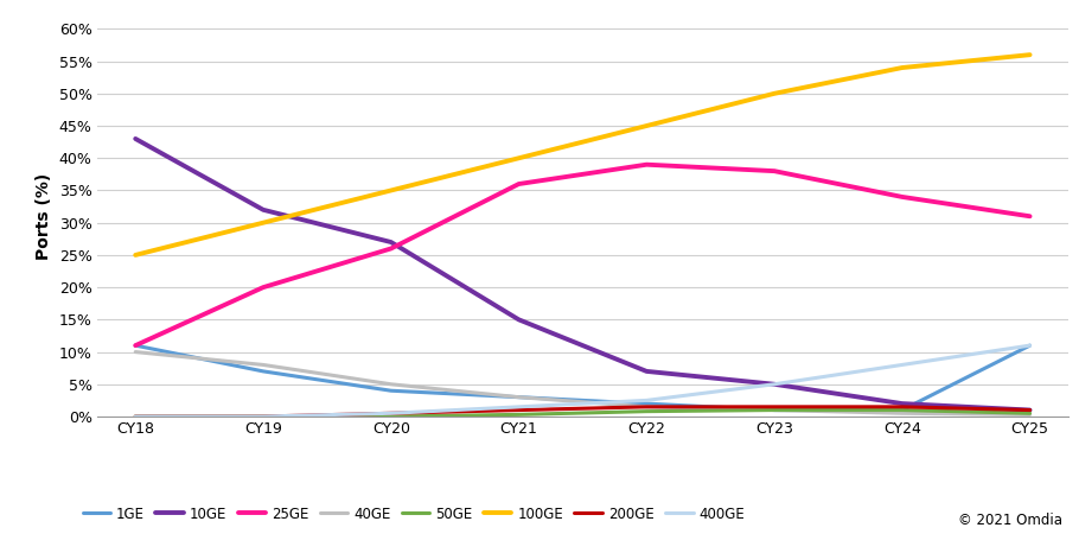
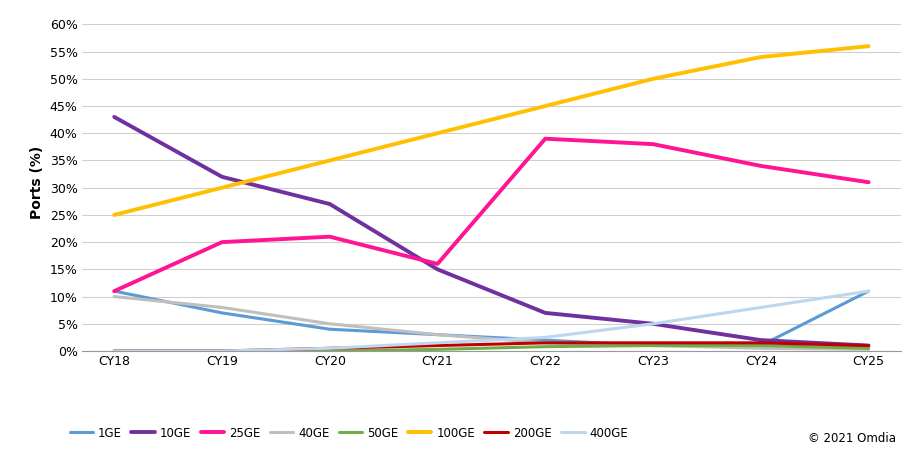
25GE/CY20: 26% -> 21%
25GE/CY21: 36% -> 16%
